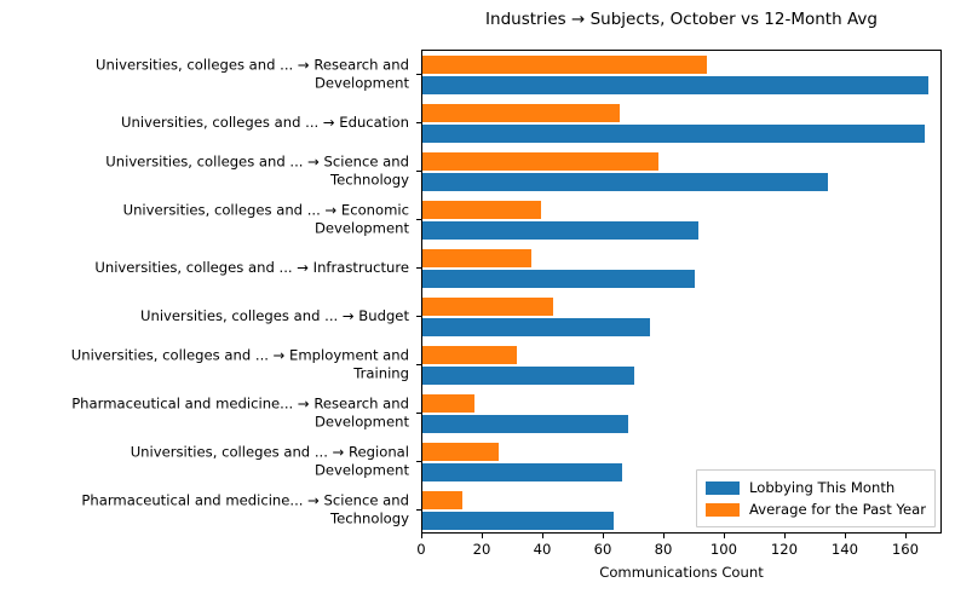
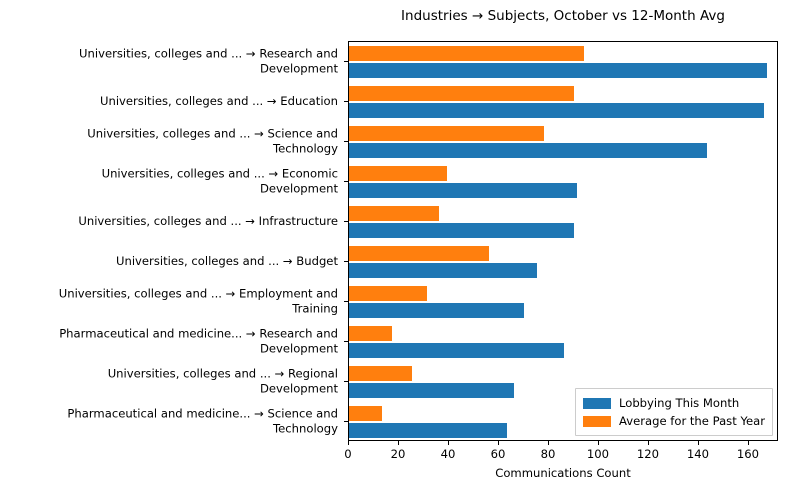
Average for the Past Year/Universities, colleges and ... → Education: 65 -> 90
Lobbying This Month/Universities, colleges and ... → Science and Technology: 134 -> 143
Average for the Past Year/Universities, colleges and ... → Budget: 43 -> 56
Lobbying This Month/Pharmaceutical and medicine... → Research and Development: 68 -> 86
